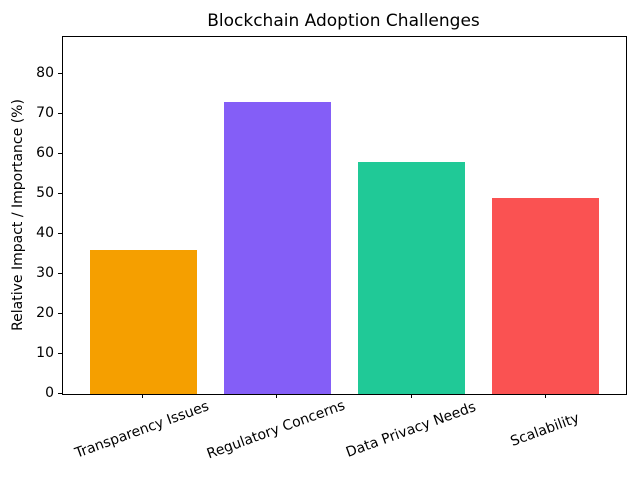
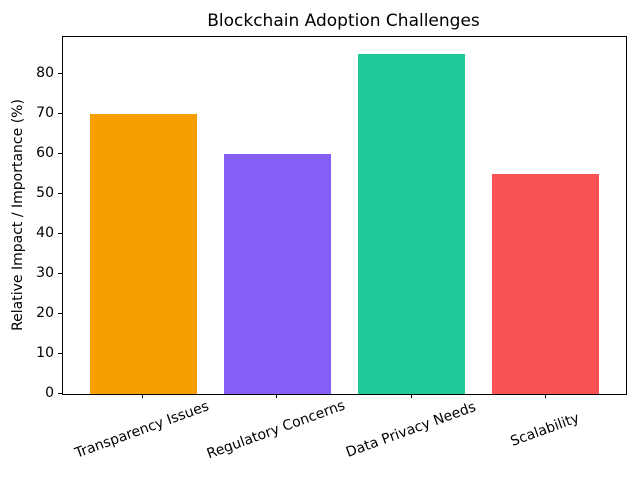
Transparency Issues: 36 -> 70
Regulatory Concerns: 73 -> 60
Data Privacy Needs: 58 -> 85
Scalability: 49 -> 55
